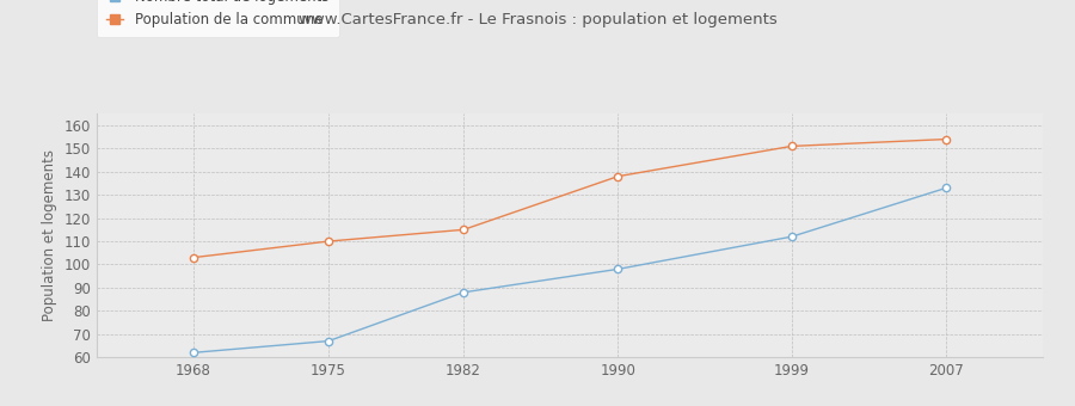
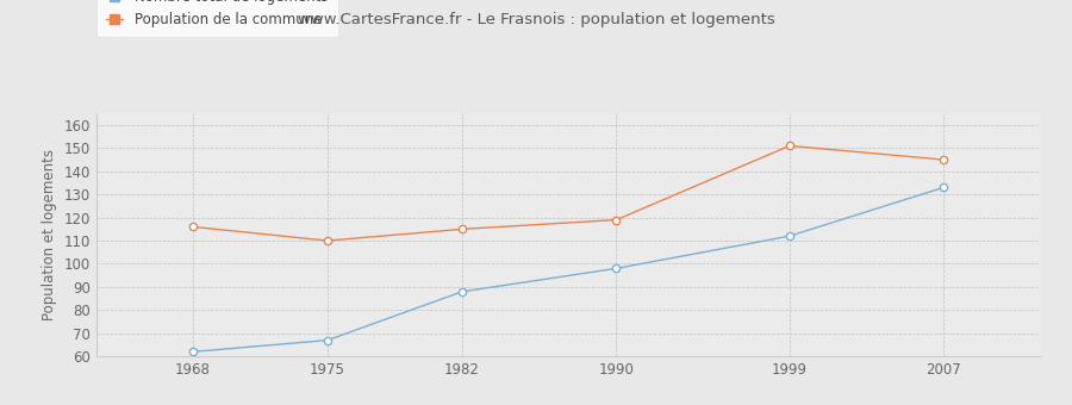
Population de la commune/1968: 103 -> 116
Population de la commune/1990: 138 -> 119
Population de la commune/2007: 154 -> 145
